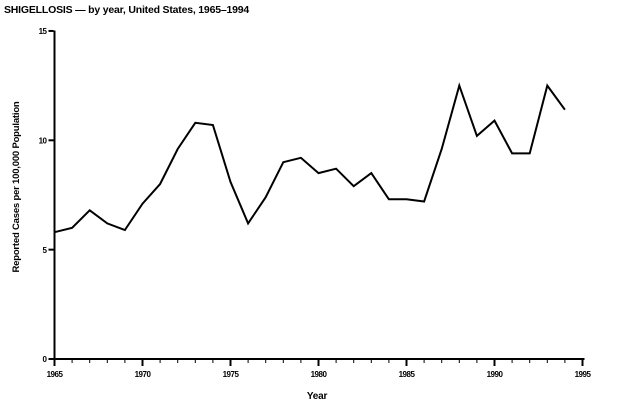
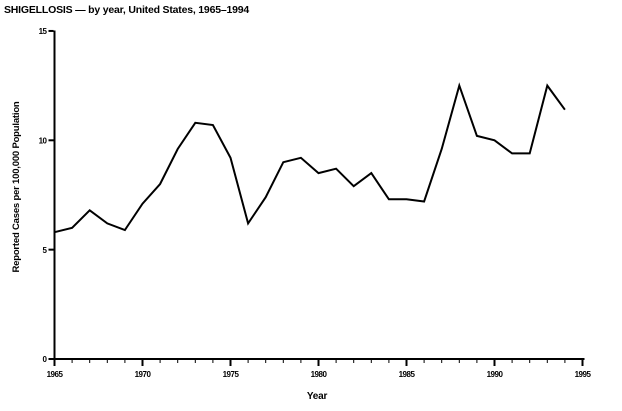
1975: 8.1 -> 9.2
1990: 10.9 -> 10.0
